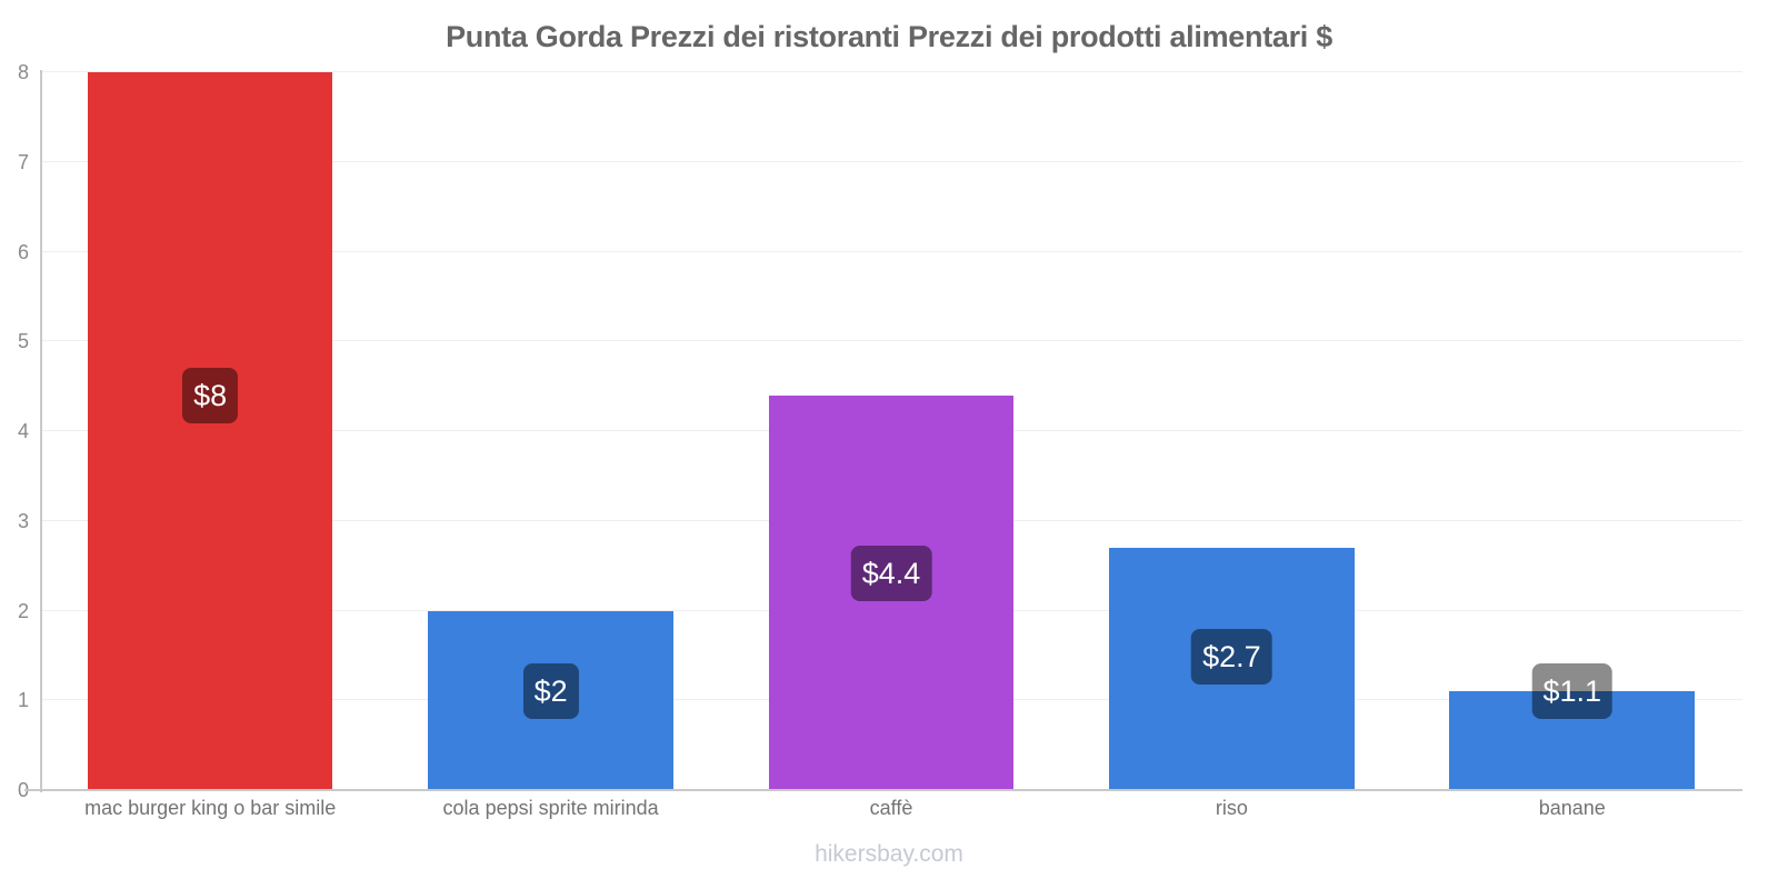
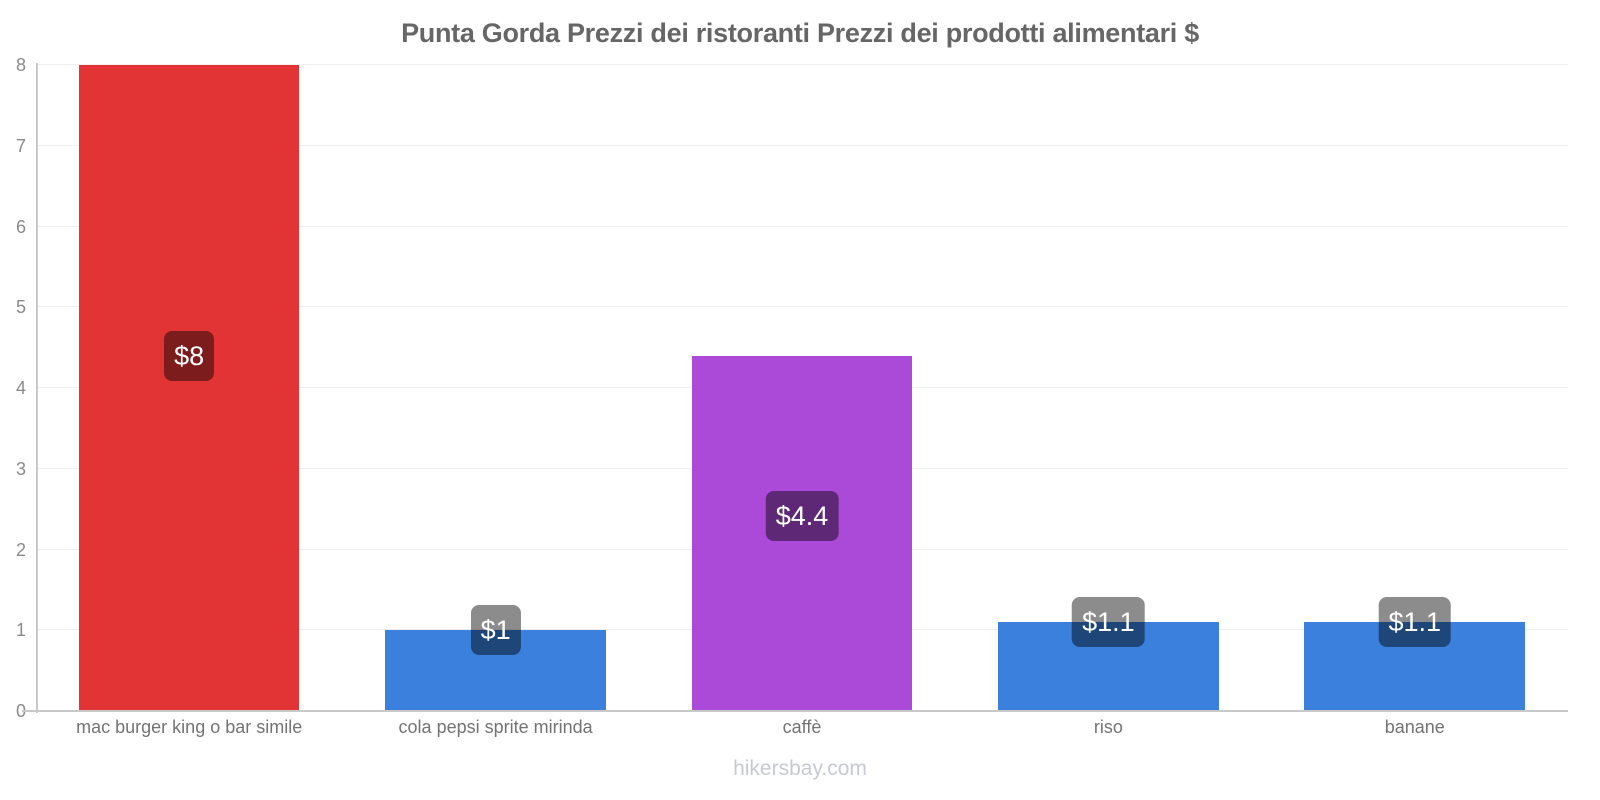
cola pepsi sprite mirinda: $2 -> $1
riso: $2.7 -> $1.1
